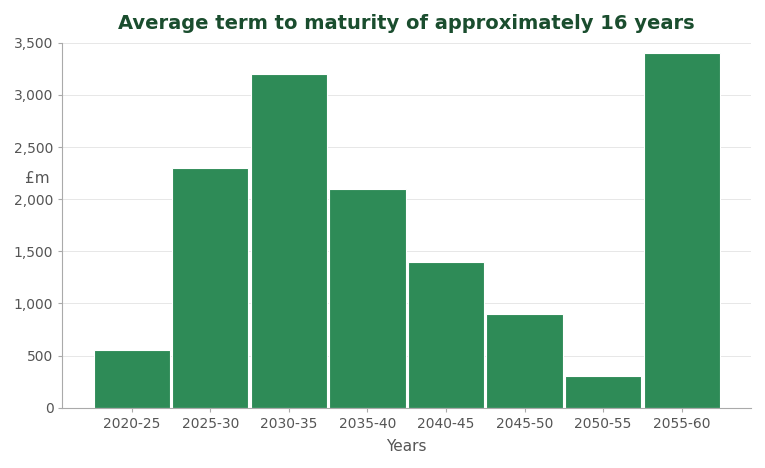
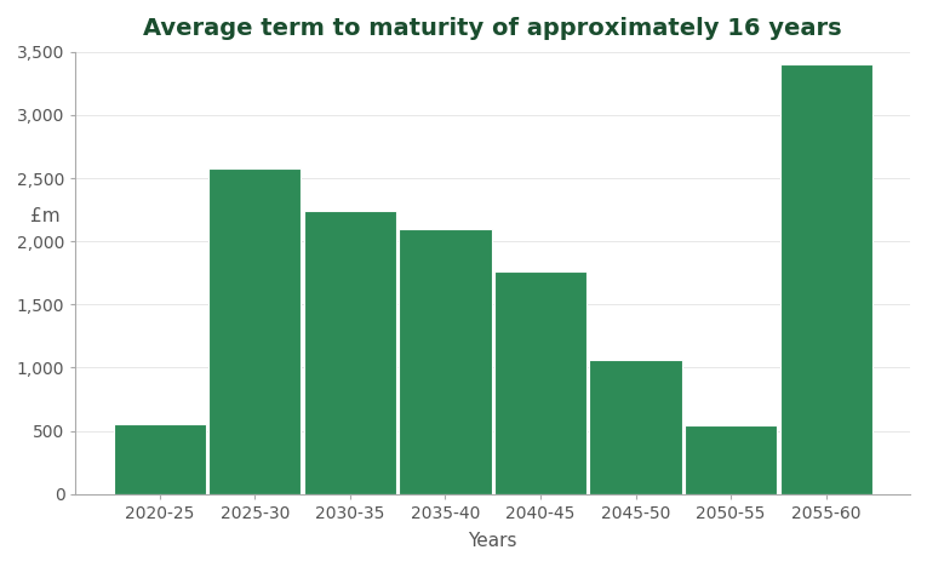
2025-30: 2,300 -> 2,580
2030-35: 3,200 -> 2,240
2040-45: 1,400 -> 1,760
2045-50: 900 -> 1,060
2050-55: 300 -> 540
